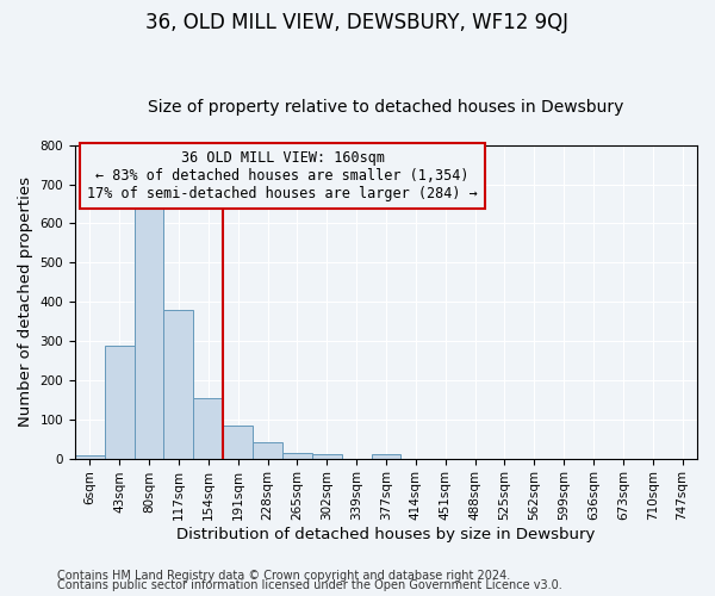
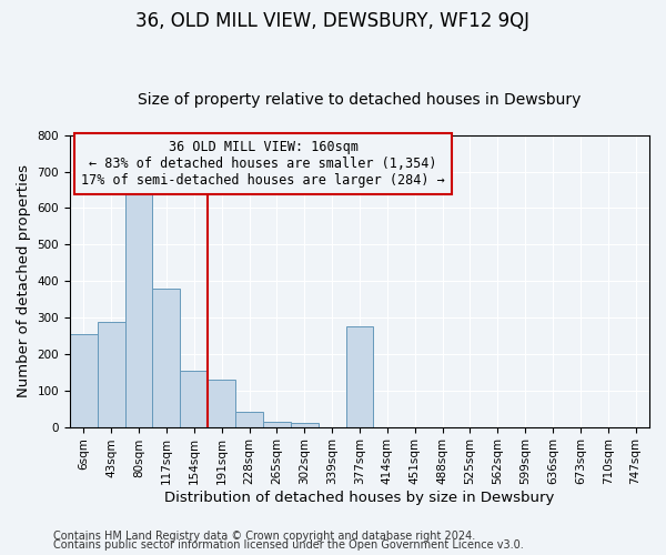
6sqm: 8 -> 255
191sqm: 85 -> 130
377sqm: 10 -> 275
